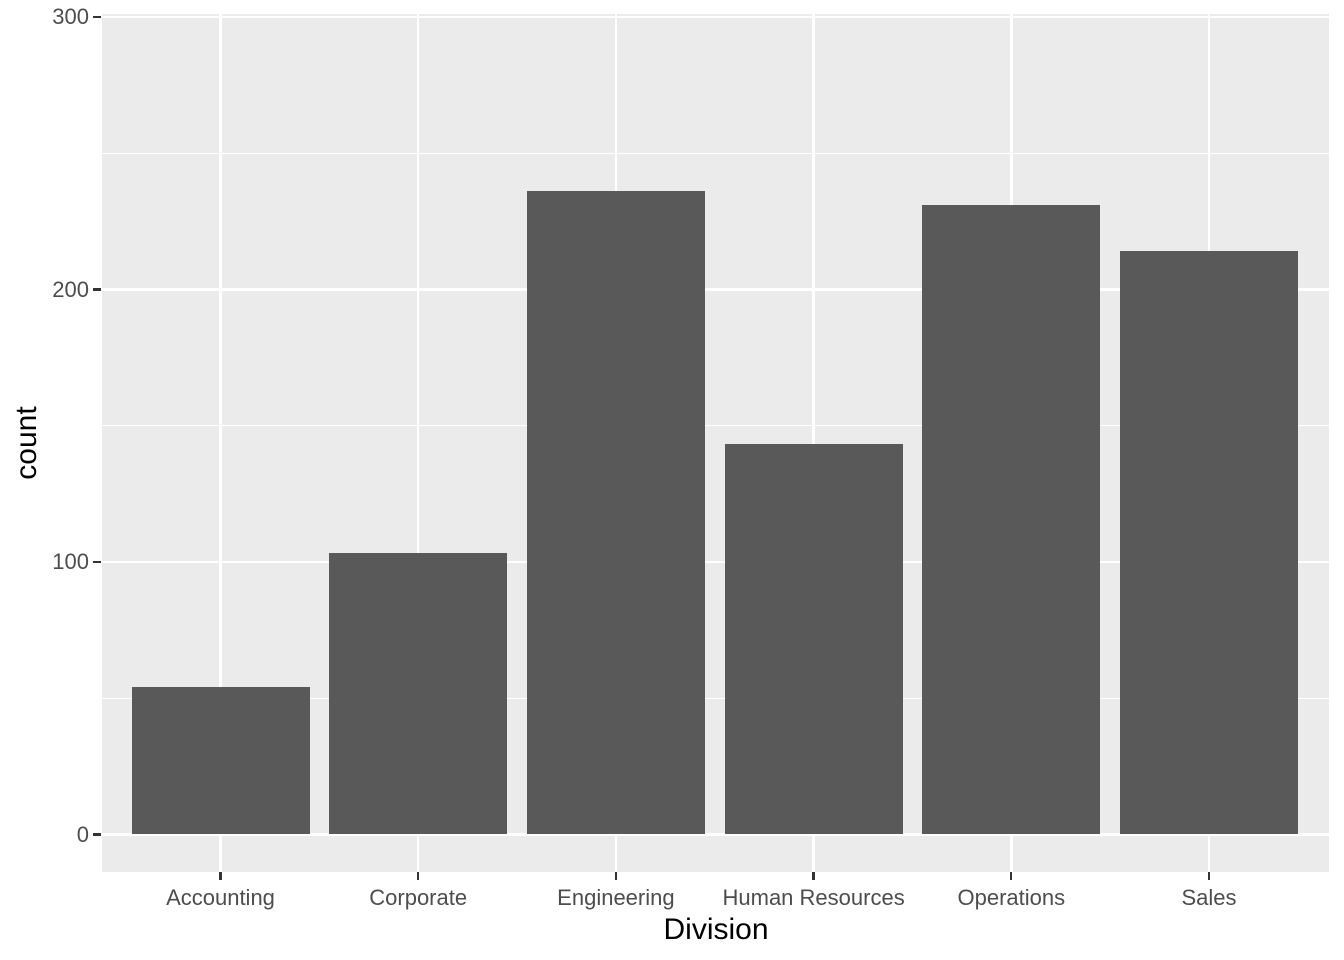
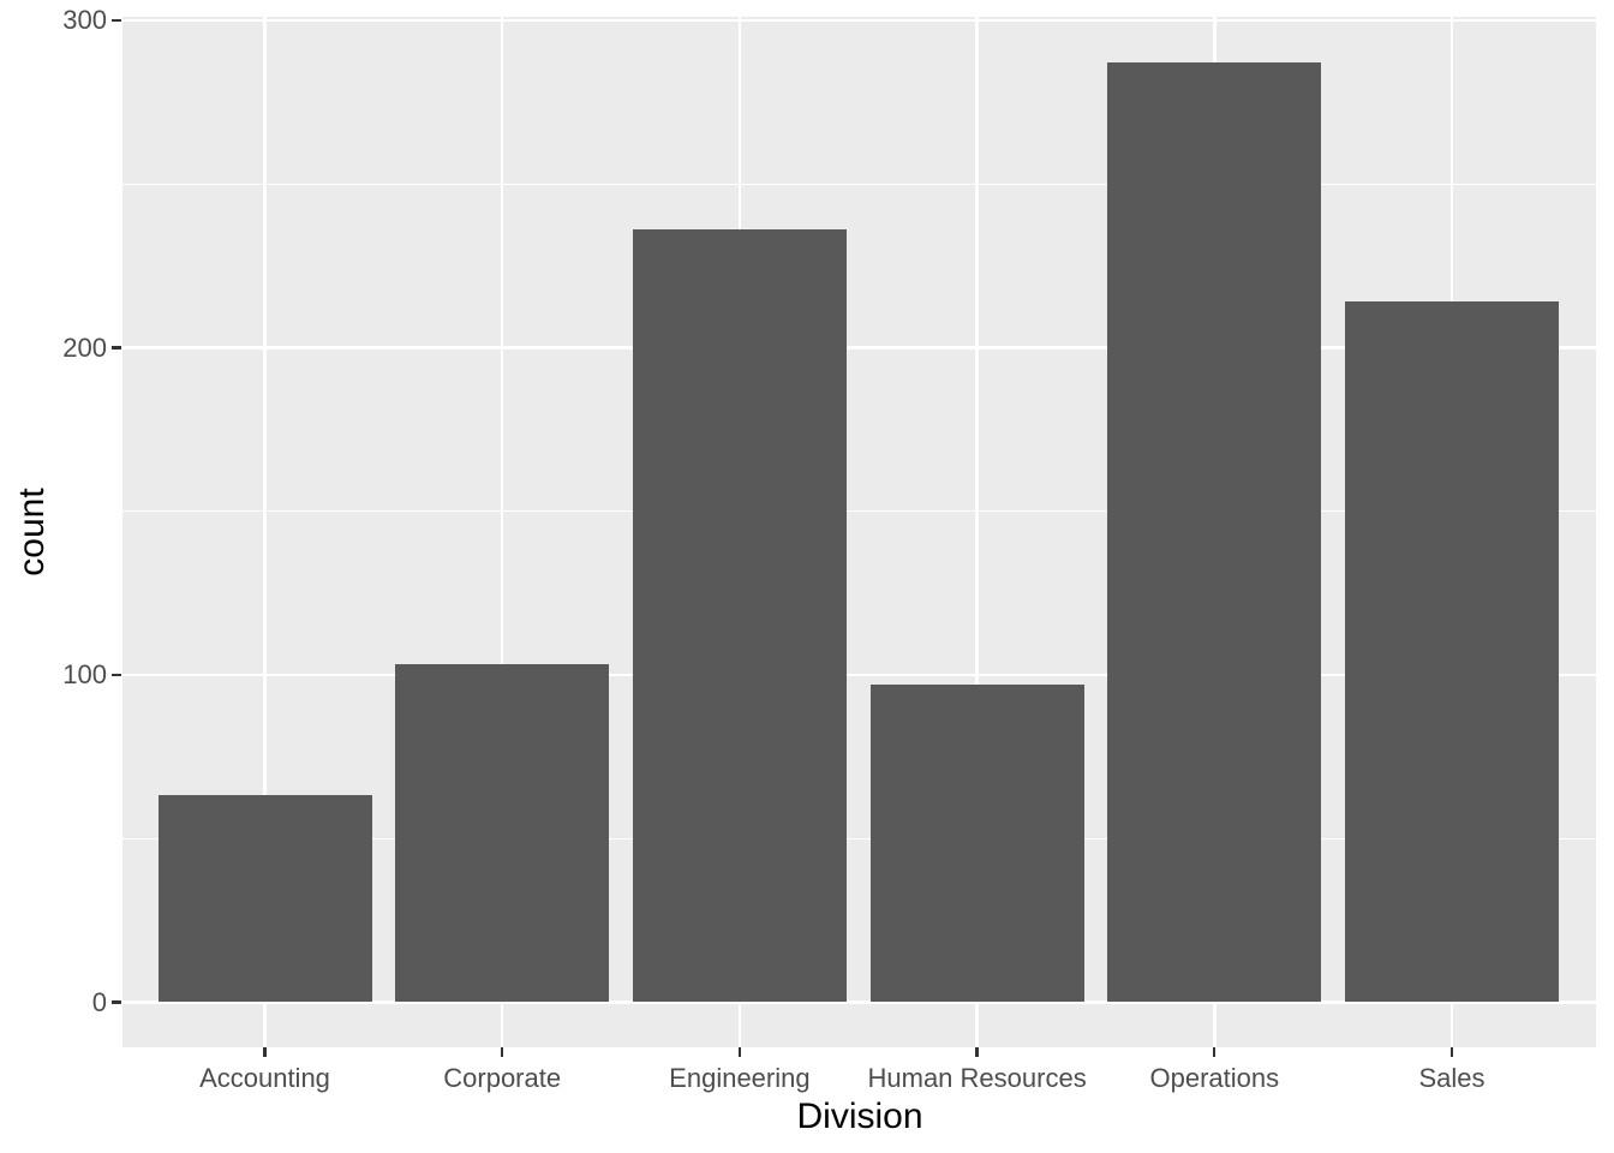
Accounting: 54 -> 63
Human Resources: 143 -> 97
Operations: 231 -> 287
